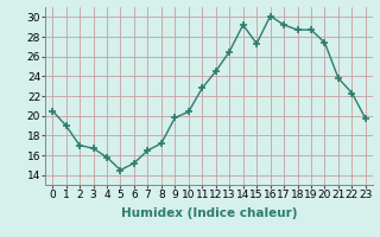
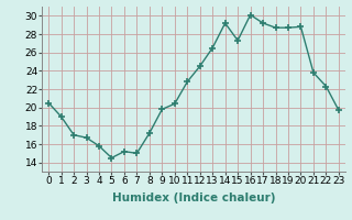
7: 16.5 -> 15.0
20: 27.4 -> 28.8
